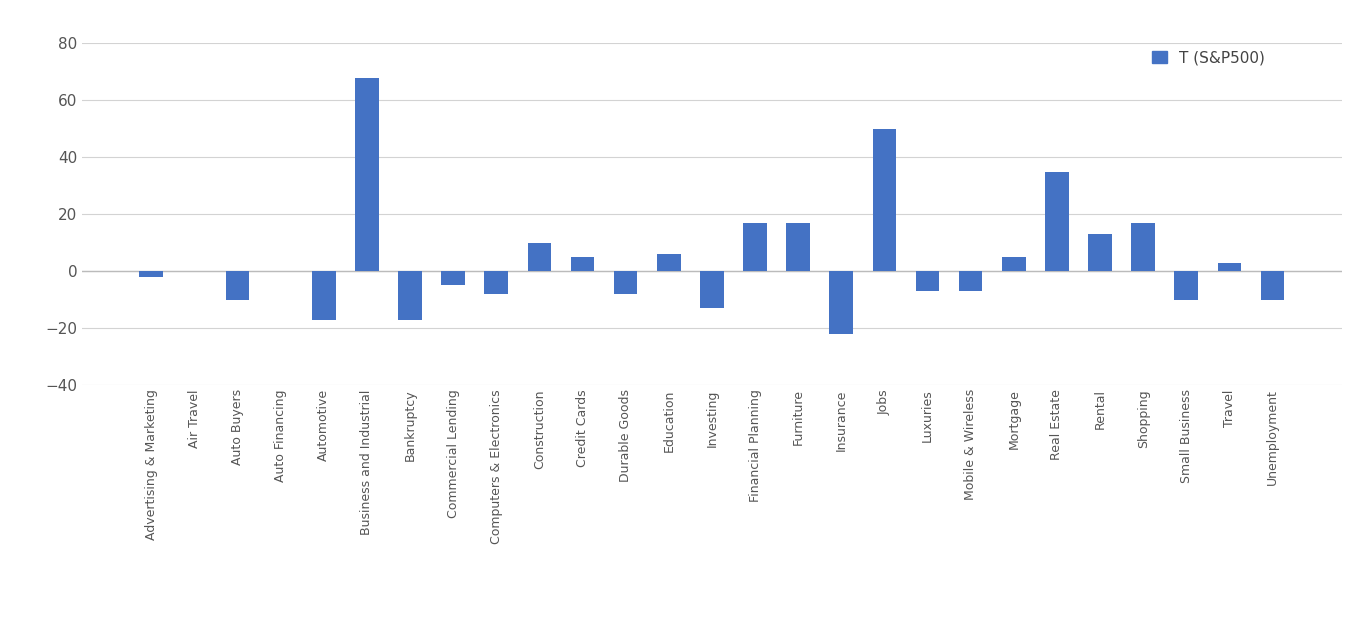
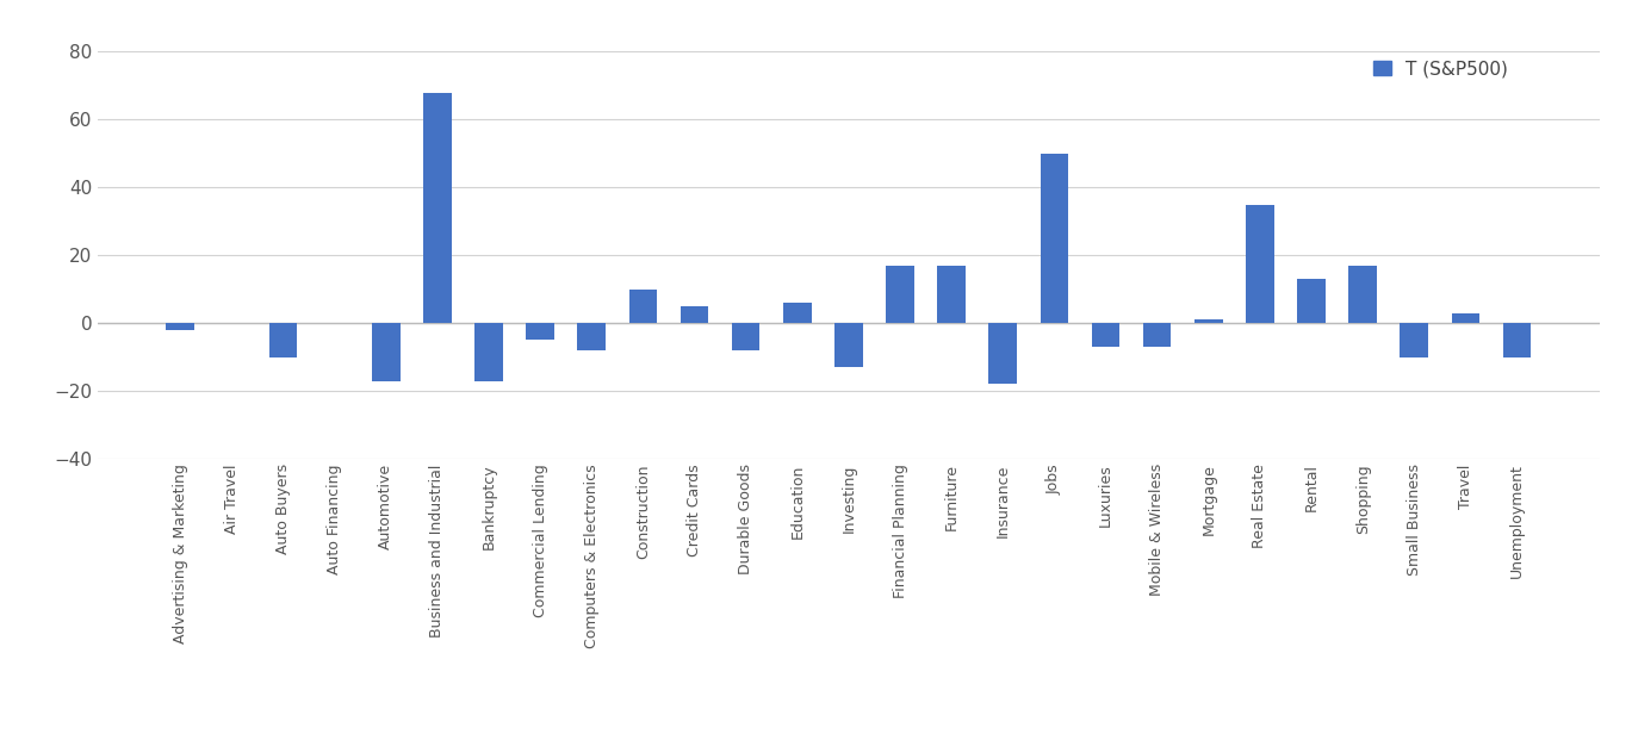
Insurance: -22 -> -18
Mortgage: 5 -> 1
